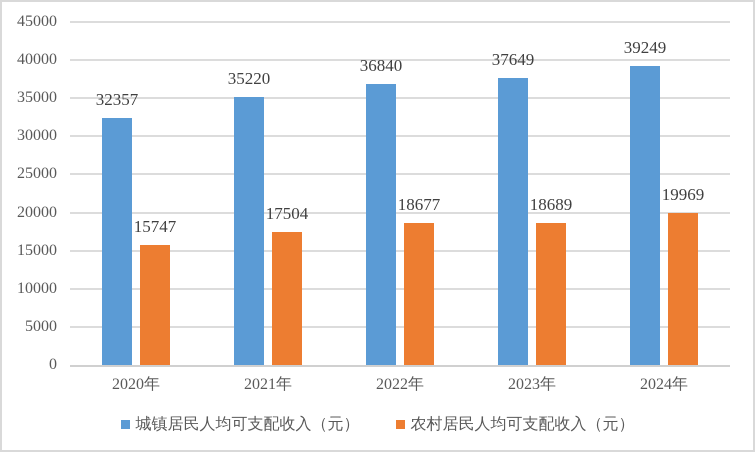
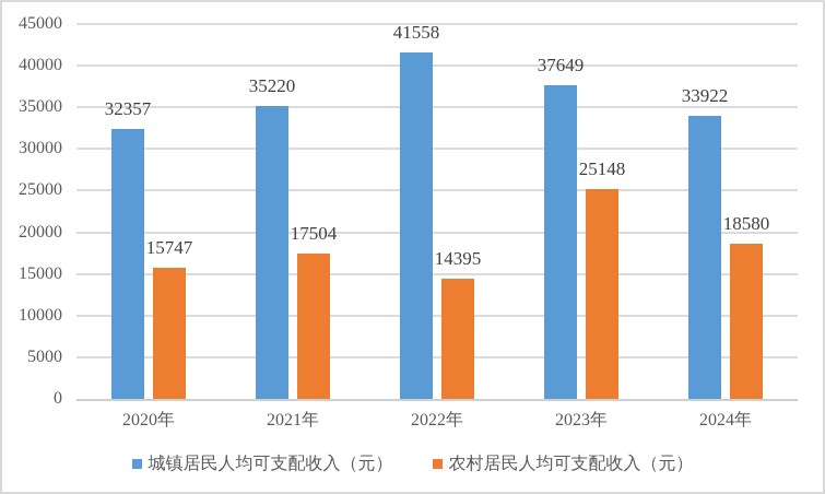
城镇居民人均可支配收入（元）/2022年: 36840 -> 41558
农村居民人均可支配收入（元）/2022年: 18677 -> 14395
农村居民人均可支配收入（元）/2023年: 18689 -> 25148
城镇居民人均可支配收入（元）/2024年: 39249 -> 33922
农村居民人均可支配收入（元）/2024年: 19969 -> 18580
